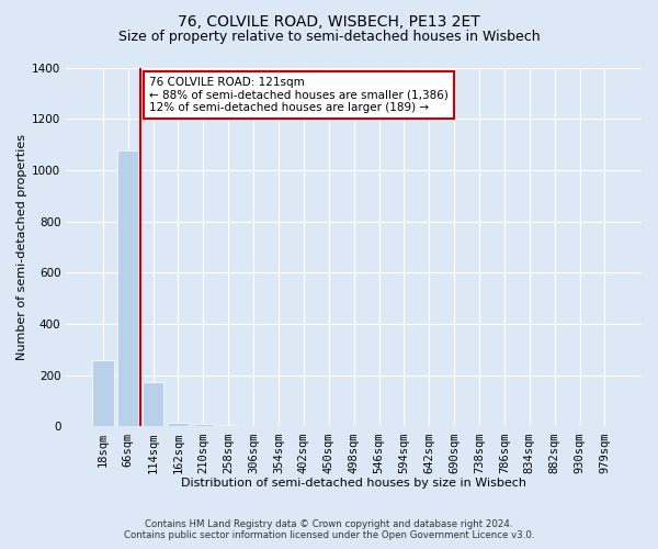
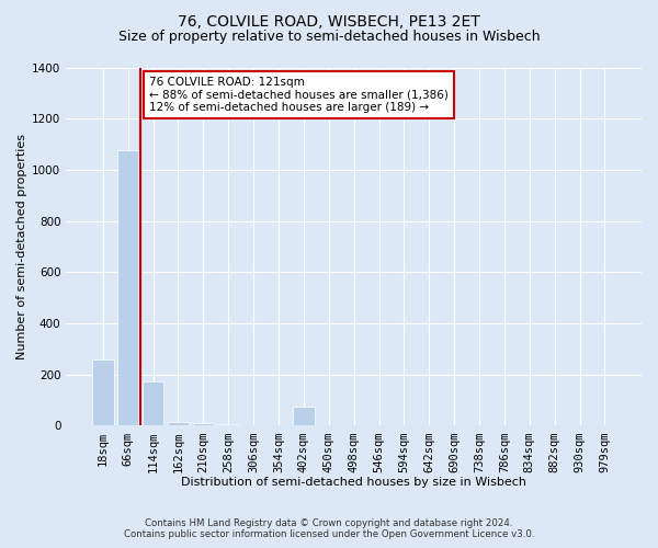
402sqm: 1 -> 75
